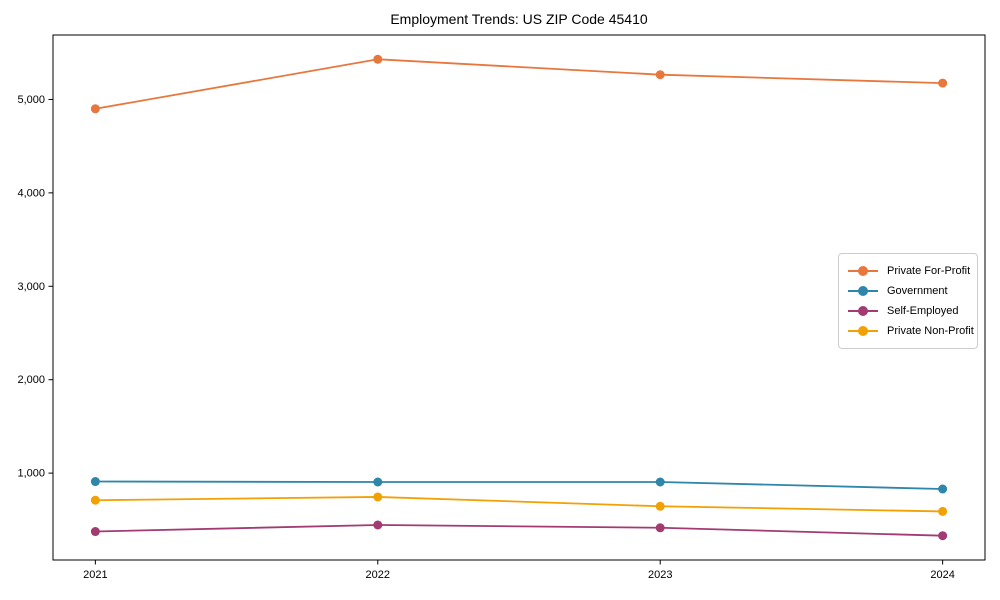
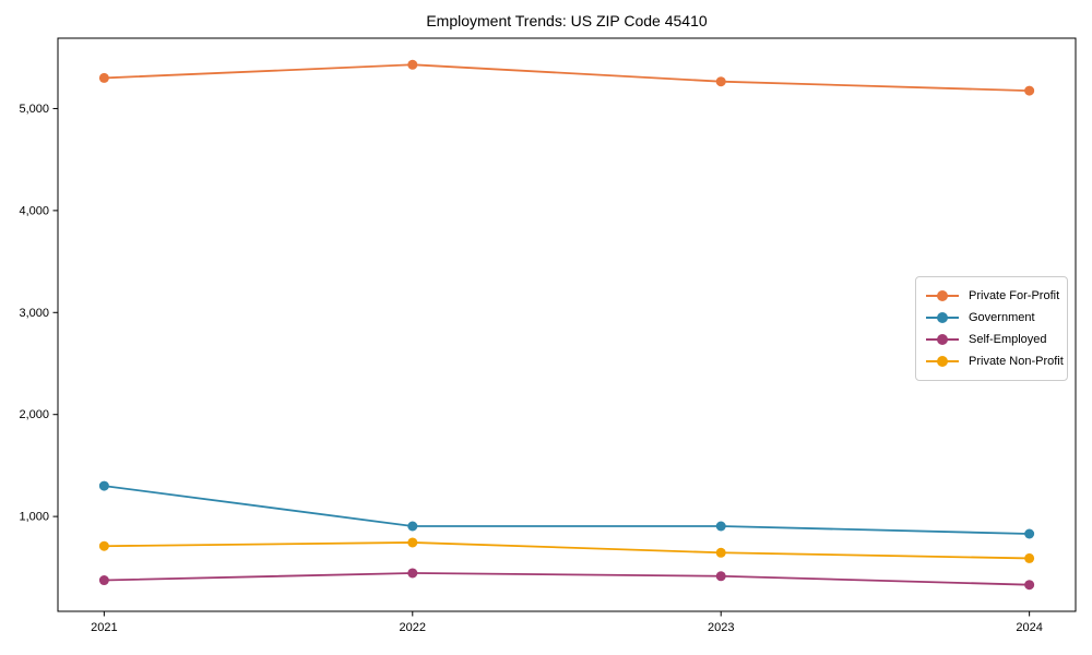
Private For-Profit/2021: 4900 -> 5300
Government/2021: 900 -> 1300
